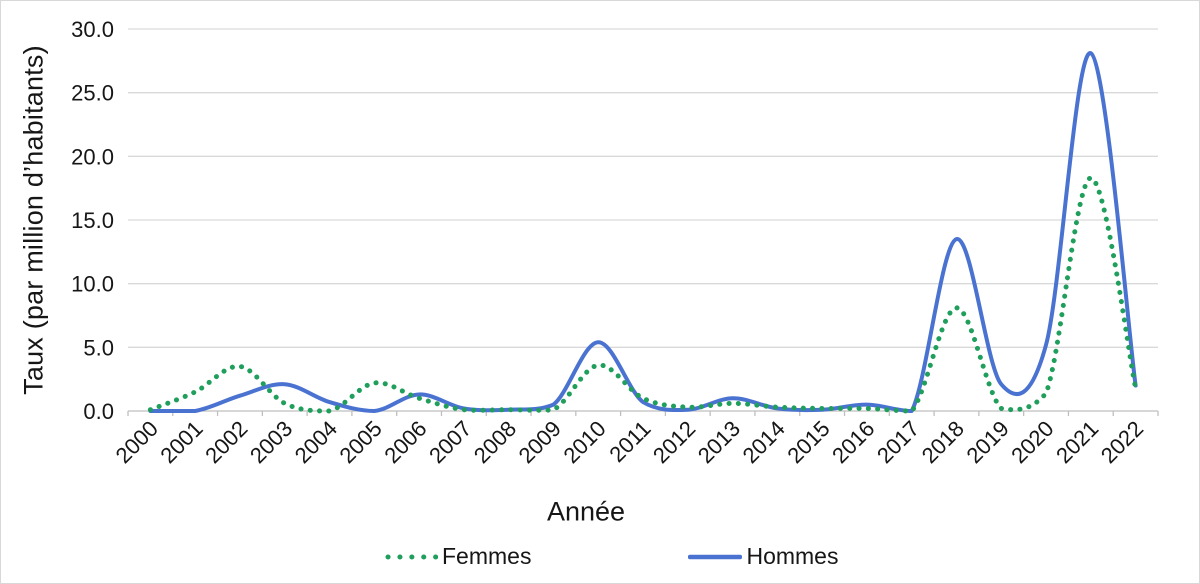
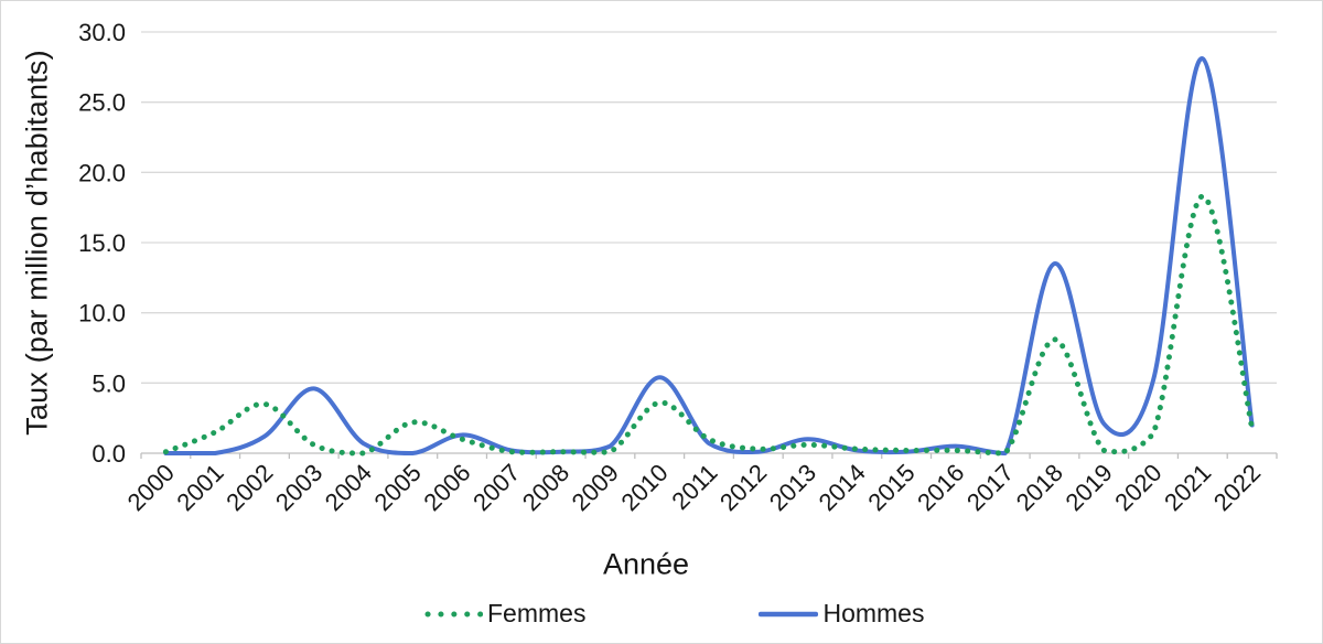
Hommes/2003: 2.1 -> 4.6
